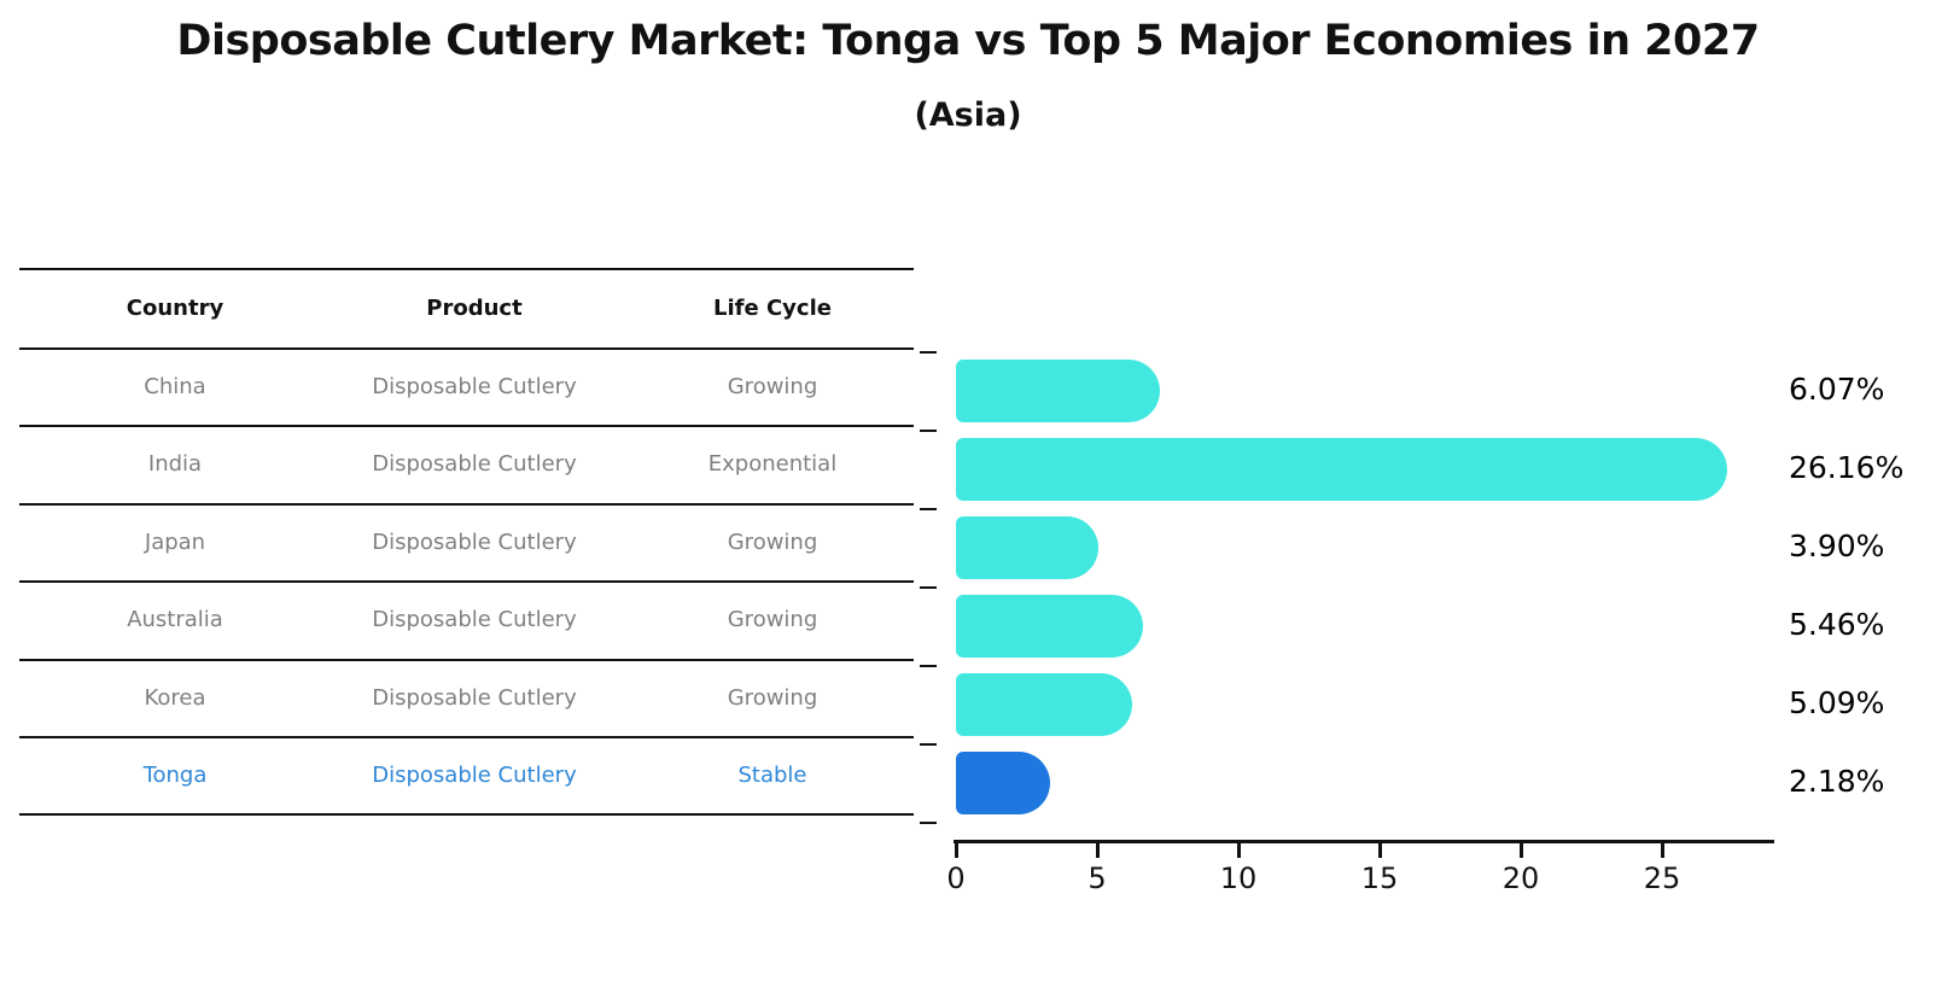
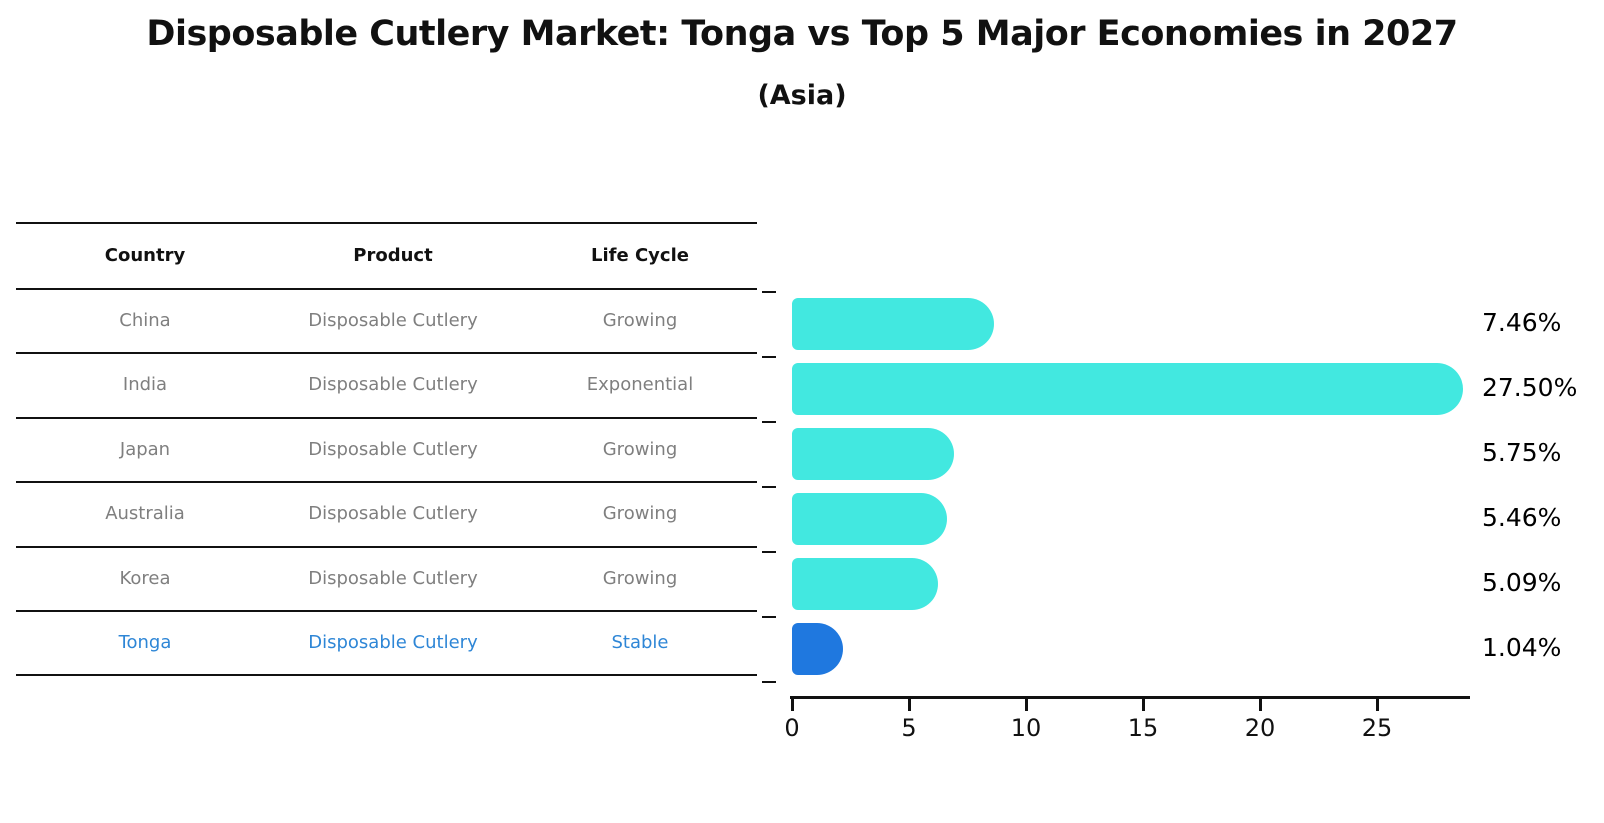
China: 6.07% -> 7.46%
India: 26.16% -> 27.50%
Japan: 3.90% -> 5.75%
Tonga: 2.18% -> 1.04%
